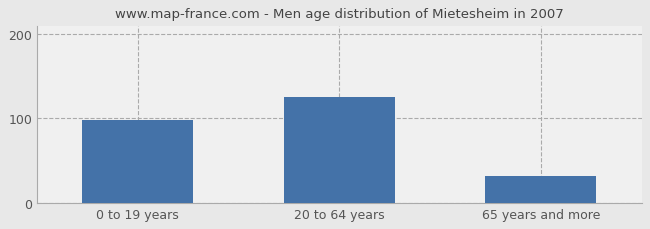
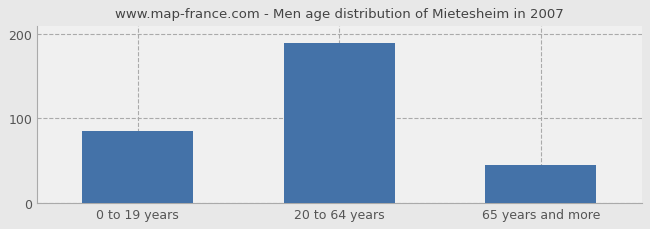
0 to 19 years: 98 -> 85
20 to 64 years: 126 -> 190
65 years and more: 32 -> 45
